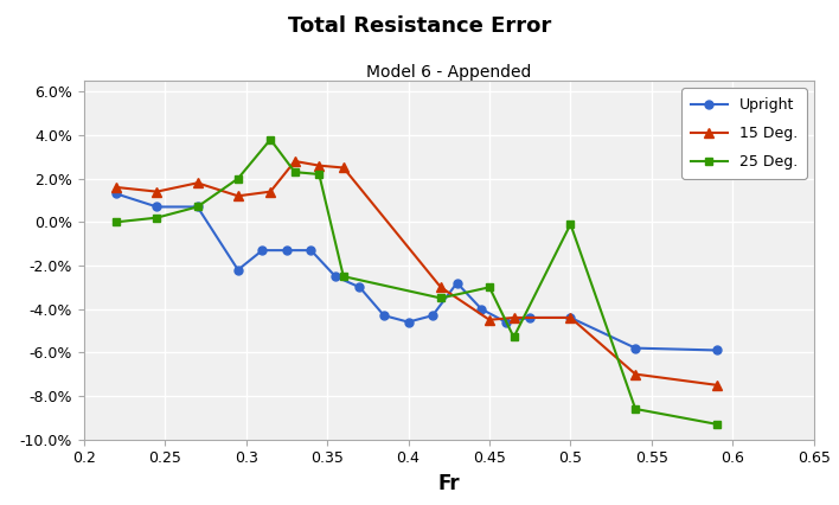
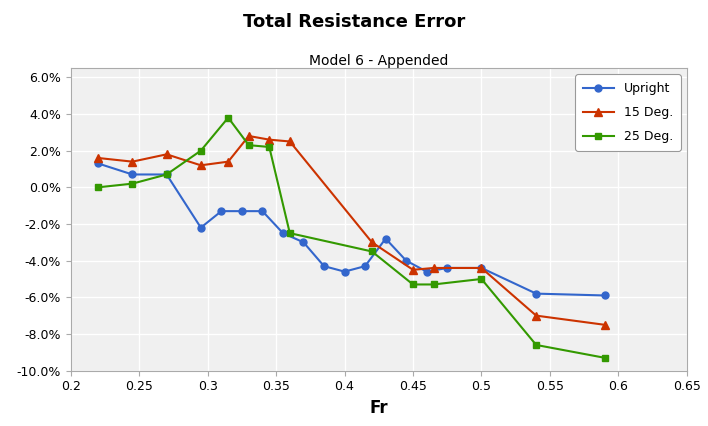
25 Deg./0.45: -3.0% -> -5.3%
25 Deg./0.5: -0.1% -> -5.0%
